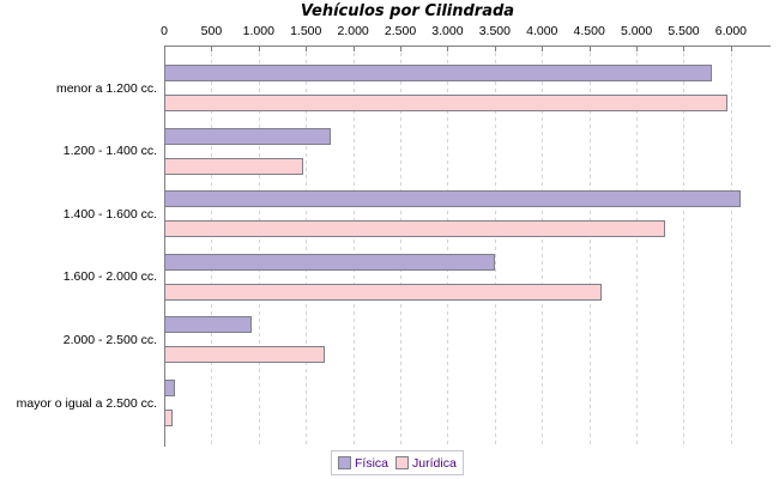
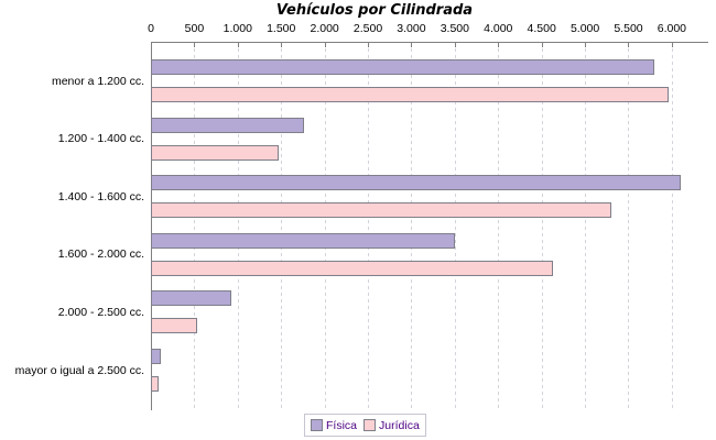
Jurídica/2.000 - 2.500 cc.: 1700 -> 500
